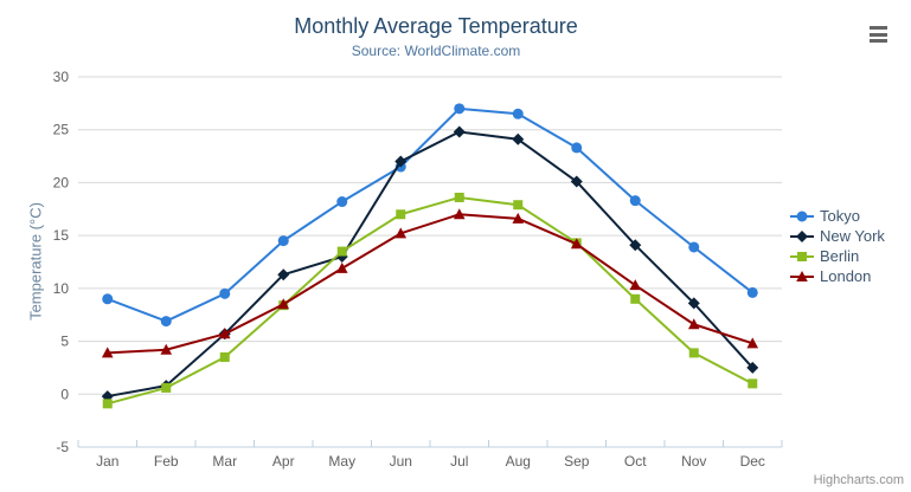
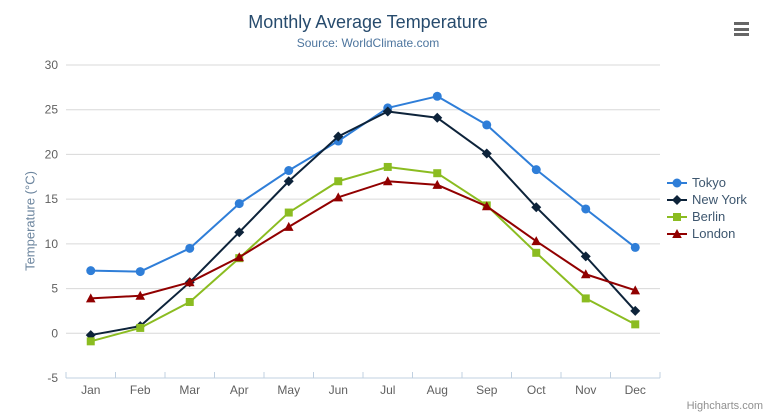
Tokyo/Jan: 9 -> 7
New York/May: 13 -> 17
Tokyo/Jul: 27 -> 25
